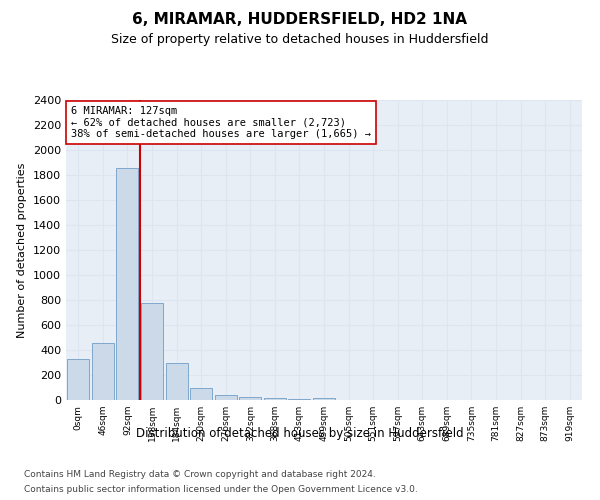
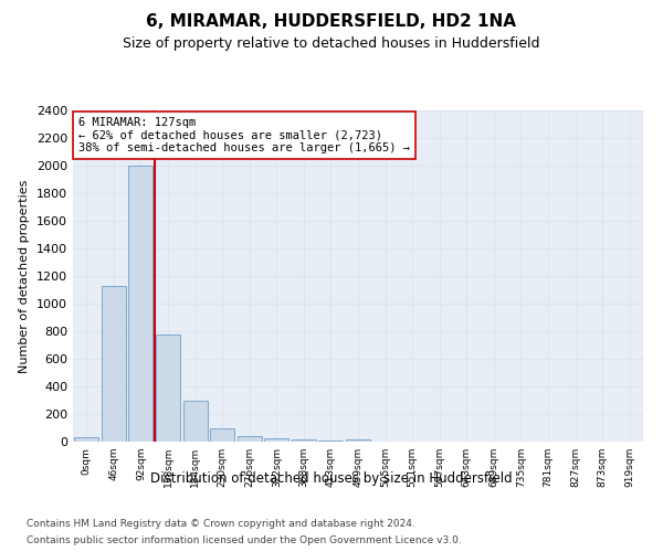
0sqm: 330 -> 30
46sqm: 460 -> 1130
92sqm: 1860 -> 2000
